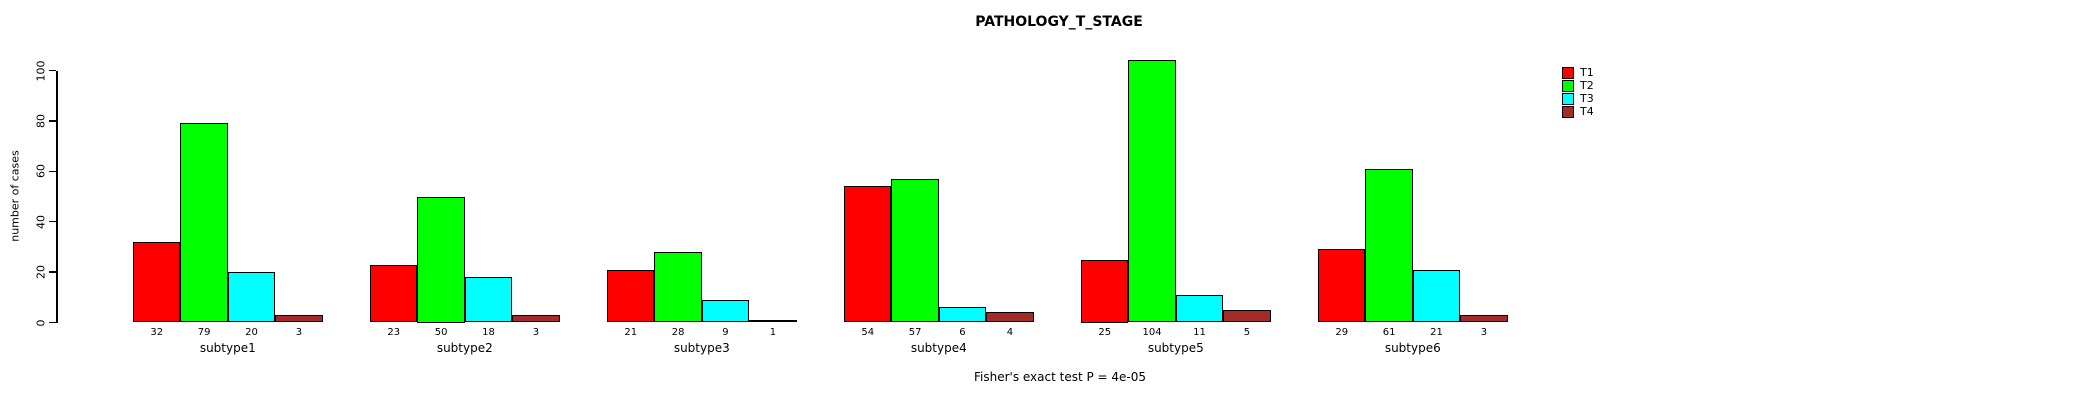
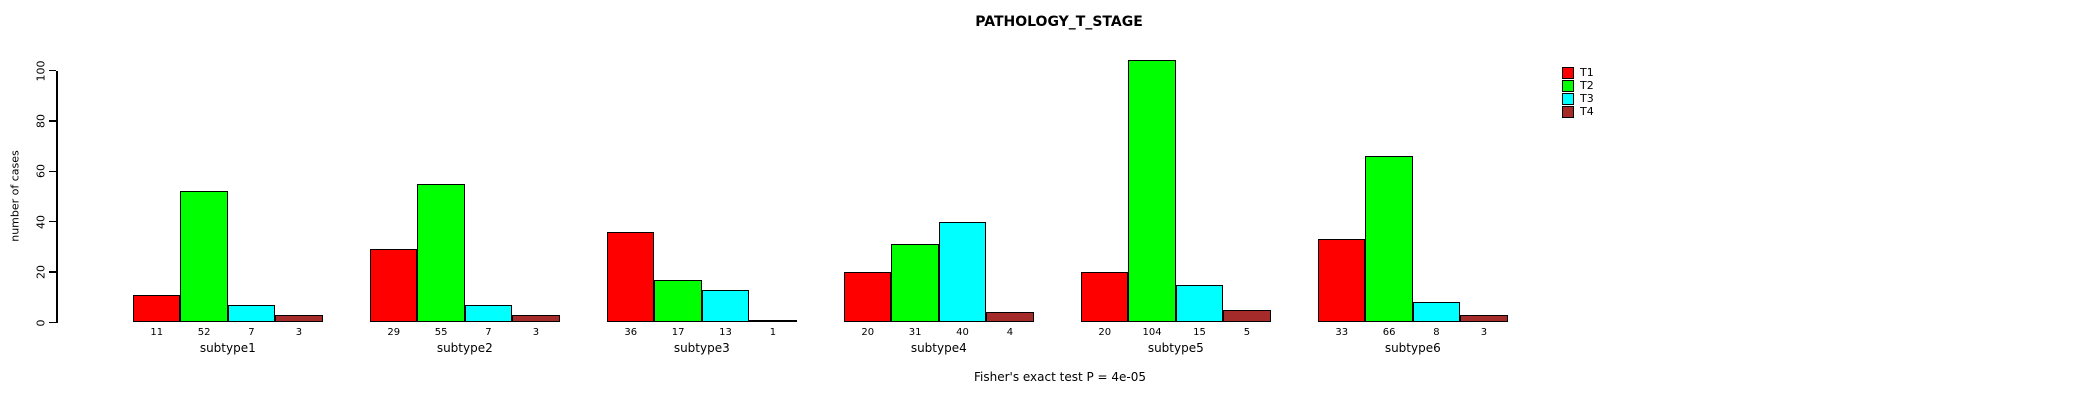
T1/subtype1: 32 -> 11
T2/subtype1: 79 -> 52
T3/subtype1: 20 -> 7
T1/subtype2: 23 -> 29
T2/subtype2: 50 -> 55
T3/subtype2: 18 -> 7
T1/subtype3: 21 -> 36
T2/subtype3: 28 -> 17
T3/subtype3: 9 -> 13
T1/subtype4: 54 -> 20
T2/subtype4: 57 -> 31
T3/subtype4: 6 -> 40
T1/subtype5: 25 -> 20
T3/subtype5: 11 -> 15
T1/subtype6: 29 -> 33
T2/subtype6: 61 -> 66
T3/subtype6: 21 -> 8
